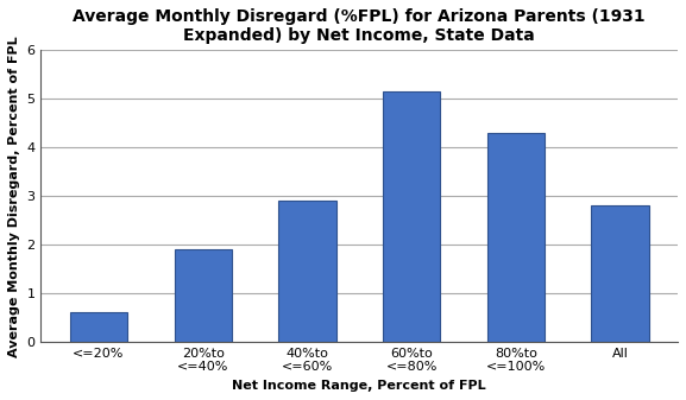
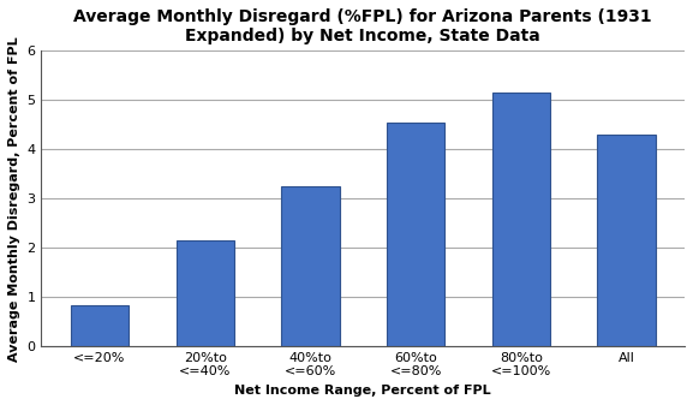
<=20%: 0.60 -> 0.83
20%to <=40%: 1.90 -> 2.15
40%to <=60%: 2.90 -> 3.25
60%to <=80%: 5.15 -> 4.55
80%to <=100%: 4.30 -> 5.15
All: 2.80 -> 4.30
